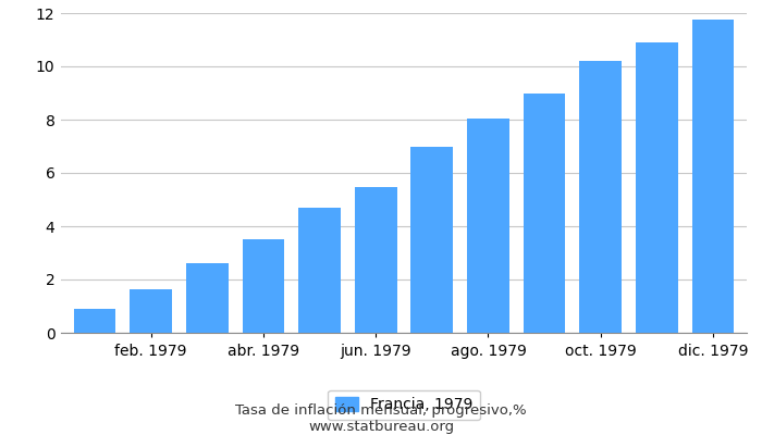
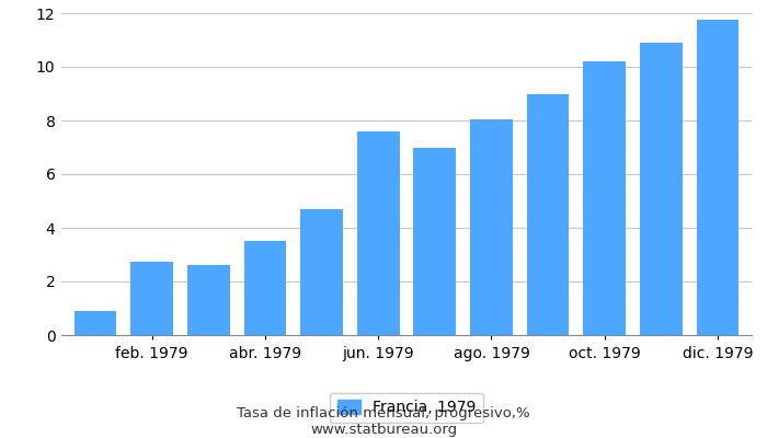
feb. 1979: 1.65 -> 2.75
jun. 1979: 5.45 -> 7.60
